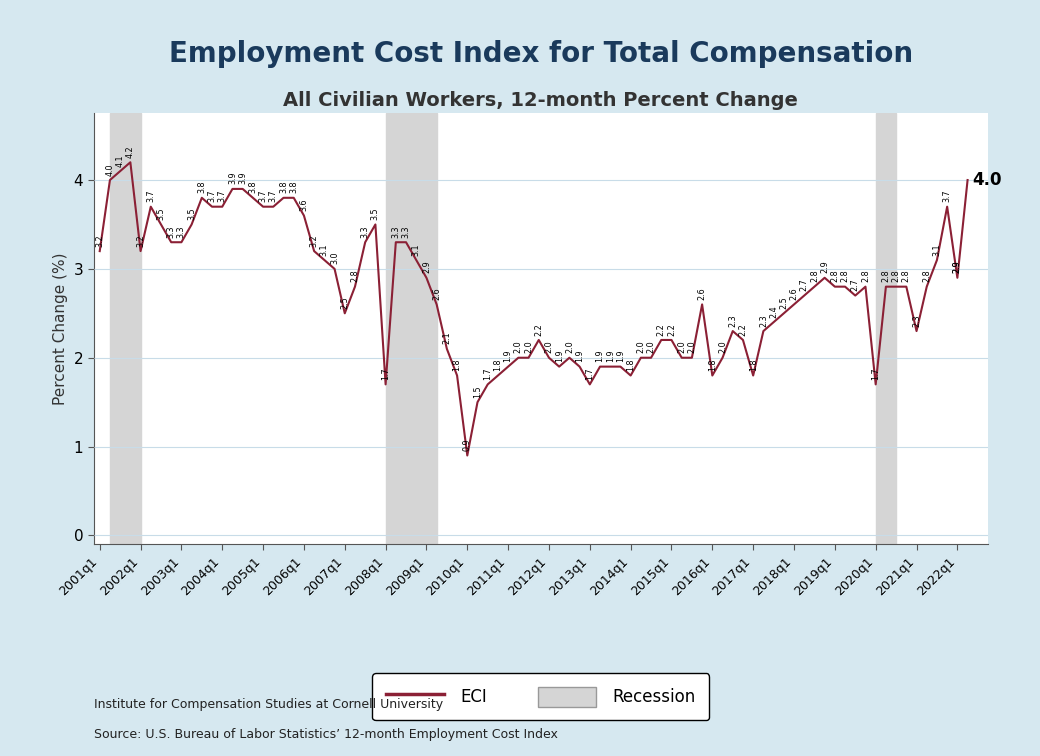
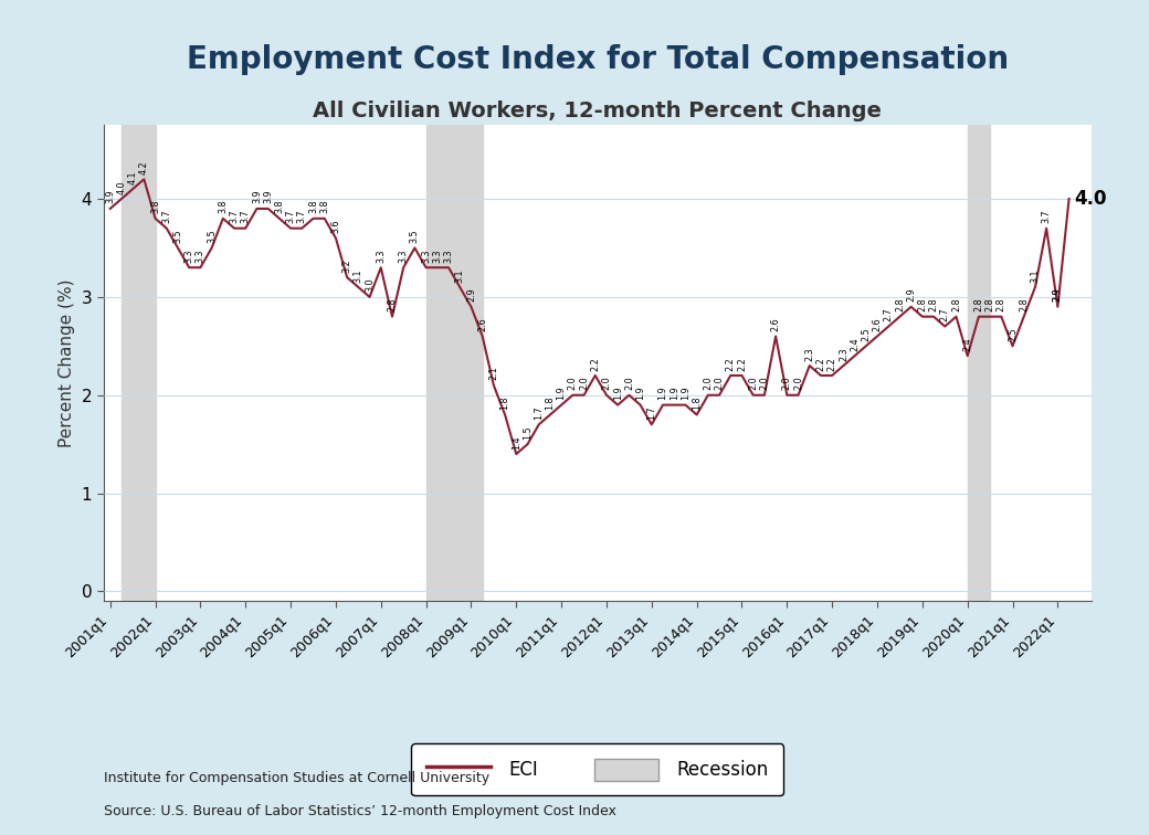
2001q1: 3.2 -> 3.9
2002q1: 3.2 -> 3.8
2007q1: 2.5 -> 3.3
2008q1: 1.7 -> 3.3
2010q1: 0.9 -> 1.4
2016q1: 1.8 -> 2.0
2017q1: 1.8 -> 2.2
2020q1: 1.7 -> 2.4
2021q1: 2.3 -> 2.5
